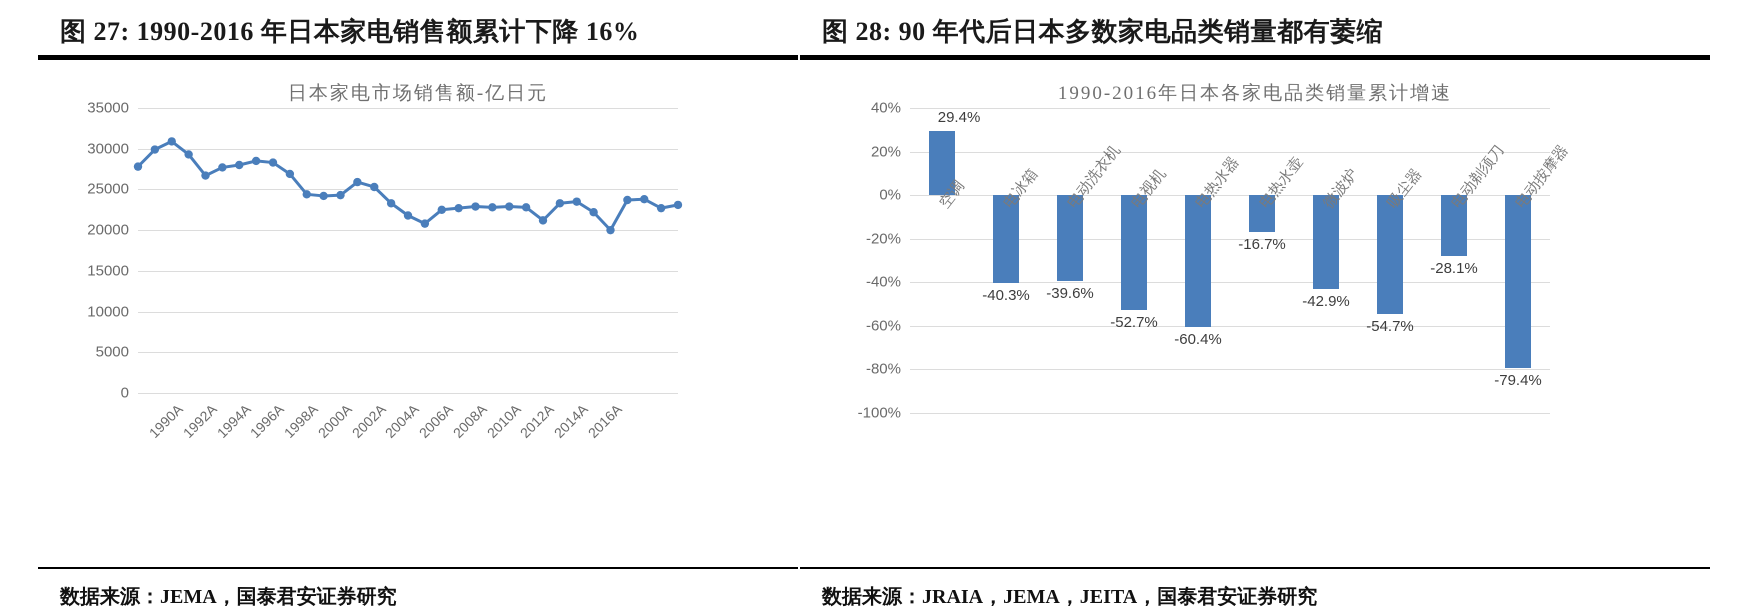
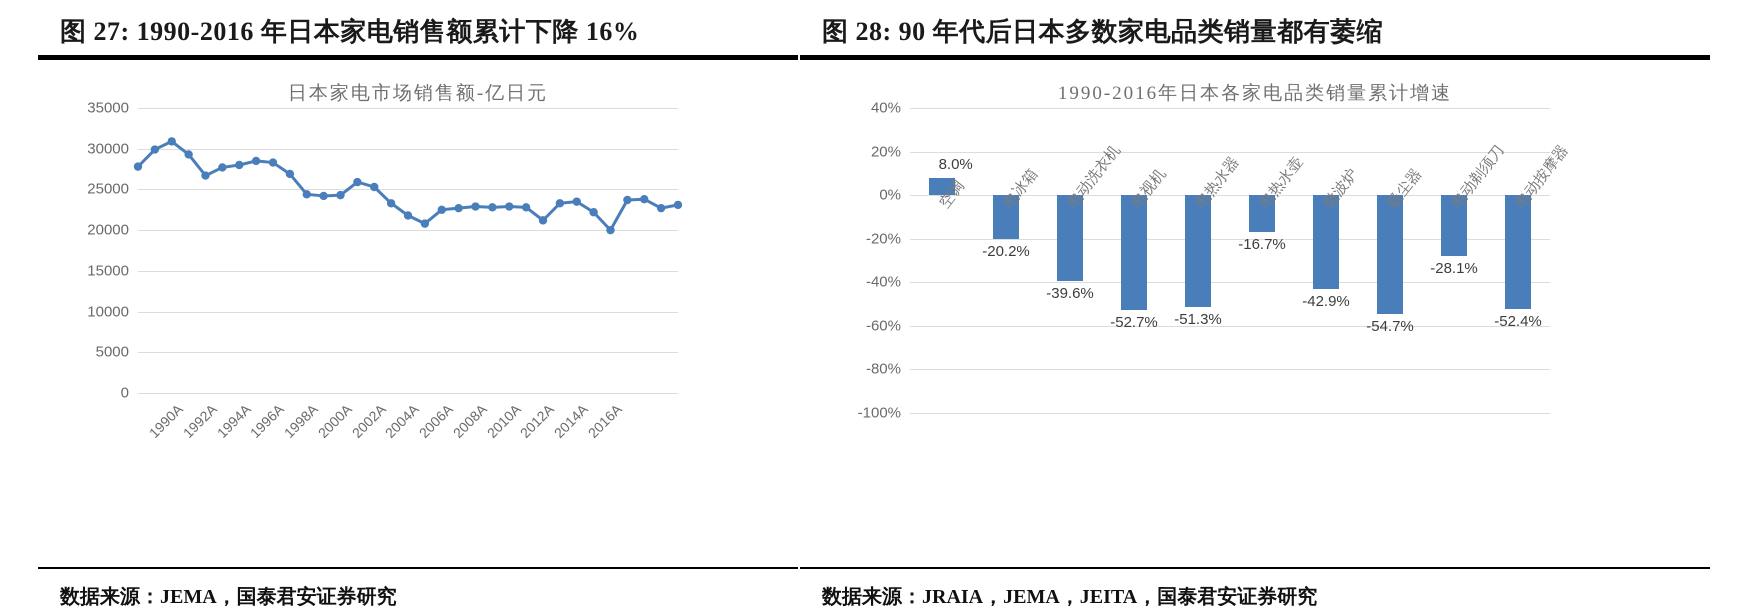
1990-2016年日本各家电品类销量累计增速/空调: 29.4% -> 8.0%
1990-2016年日本各家电品类销量累计增速/电冰箱: -40.3% -> -20.2%
1990-2016年日本各家电品类销量累计增速/电热水器: -60.4% -> -51.3%
1990-2016年日本各家电品类销量累计增速/电动按摩器: -79.4% -> -52.4%
